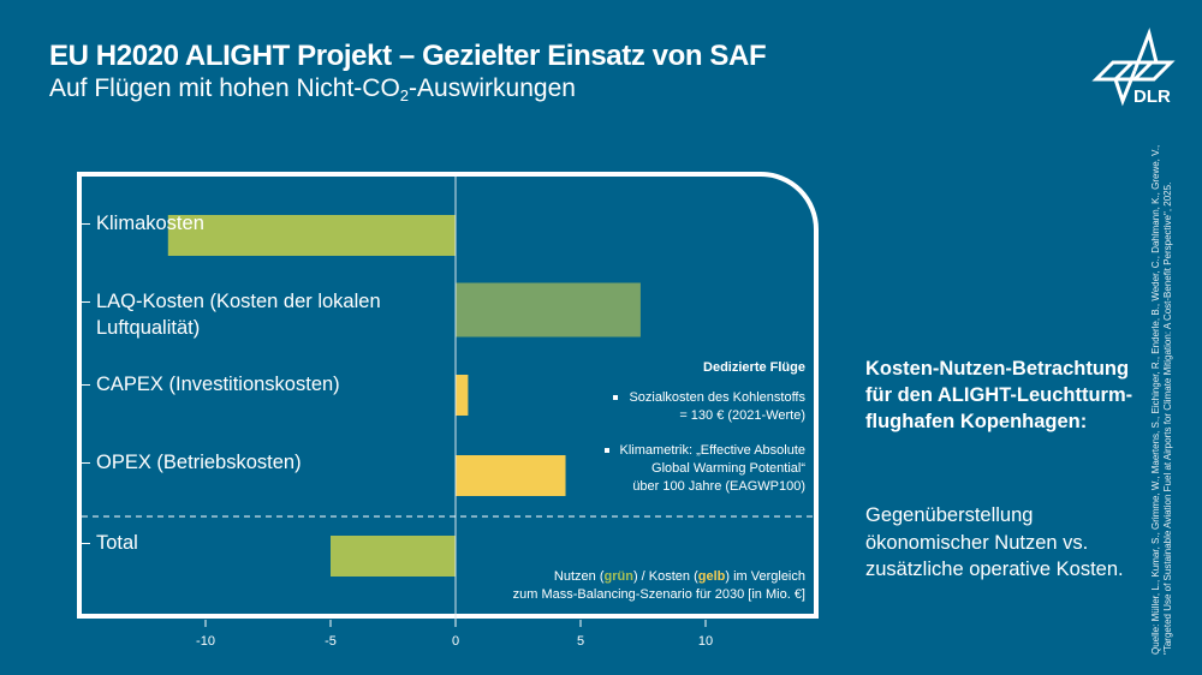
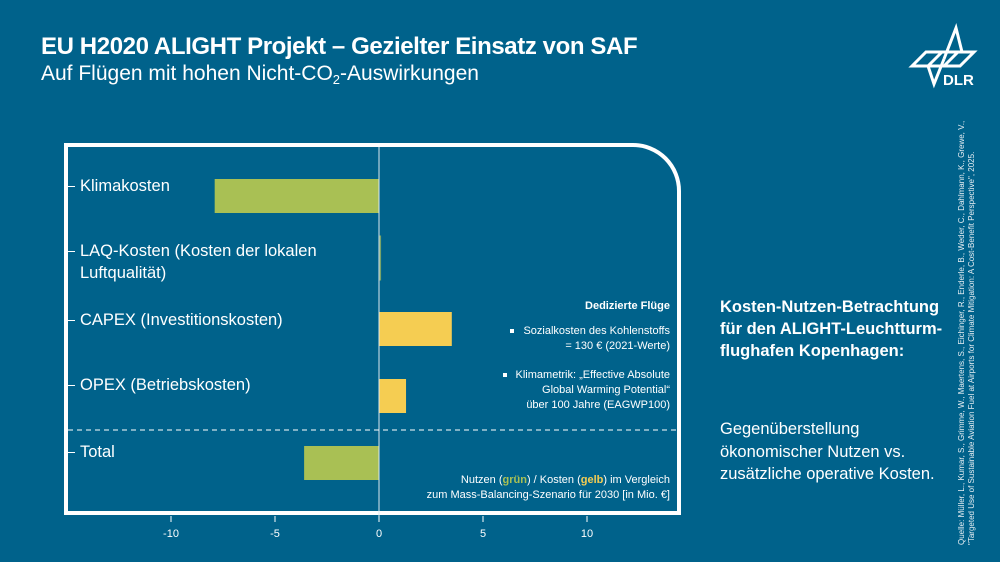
Klimakosten: -11.5 -> -7.9
LAQ-Kosten (Kosten der lokalen Luftqualität): 7.4 -> 0.1
CAPEX (Investitionskosten): 0.5 -> 3.5
OPEX (Betriebskosten): 4.4 -> 1.3
Total: -5.0 -> -3.6
